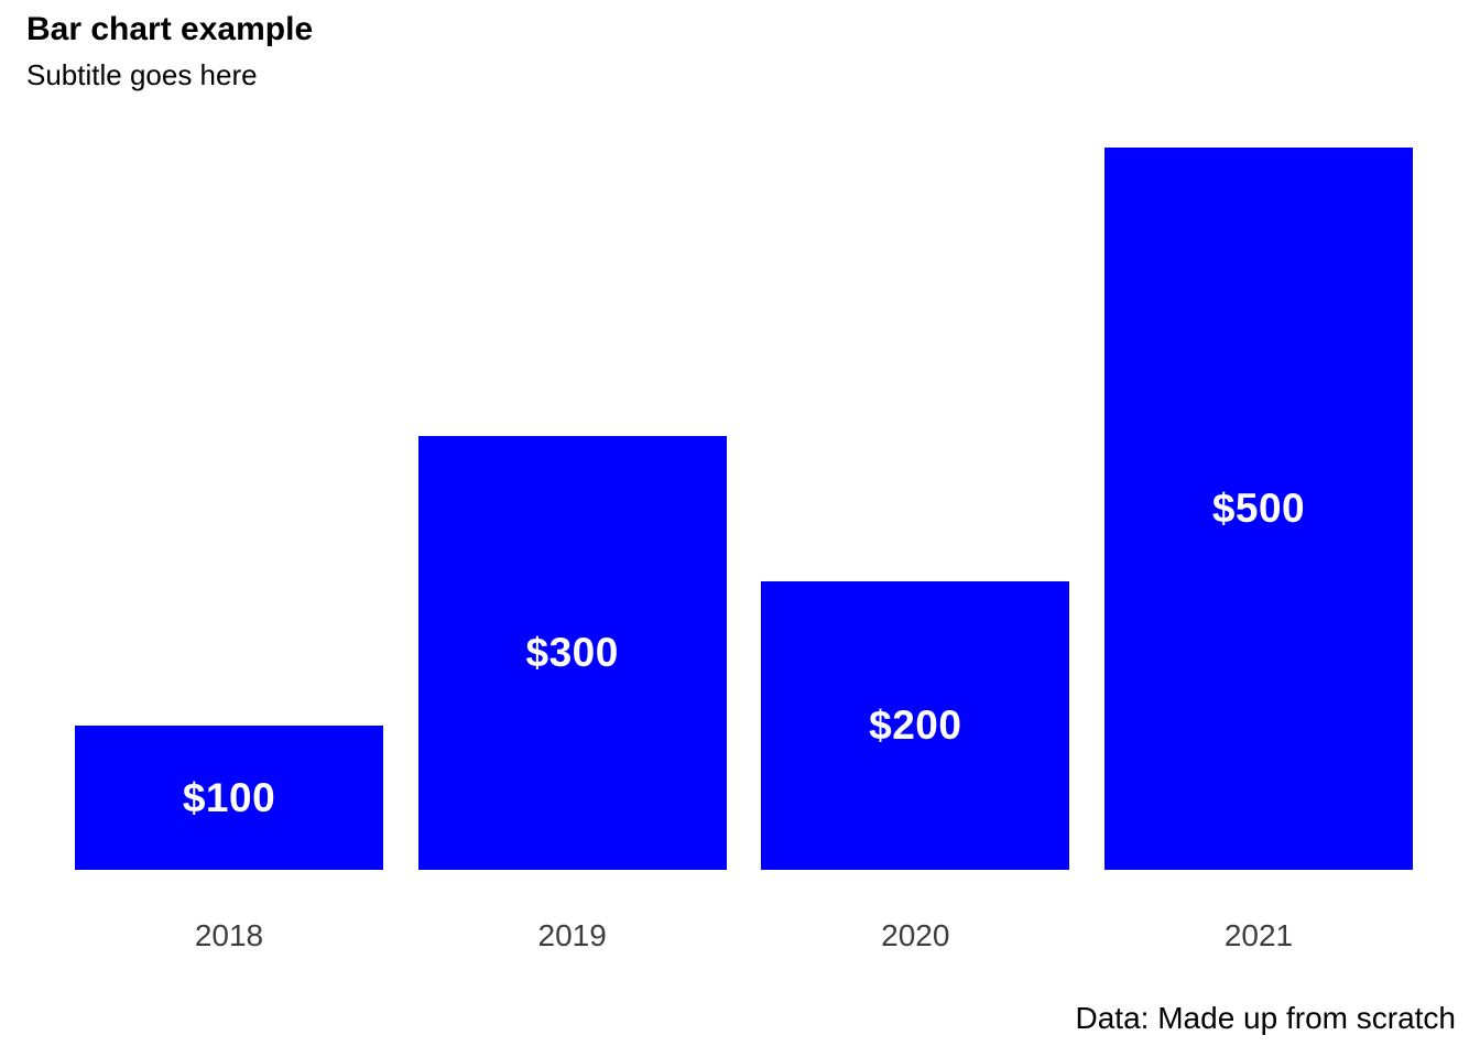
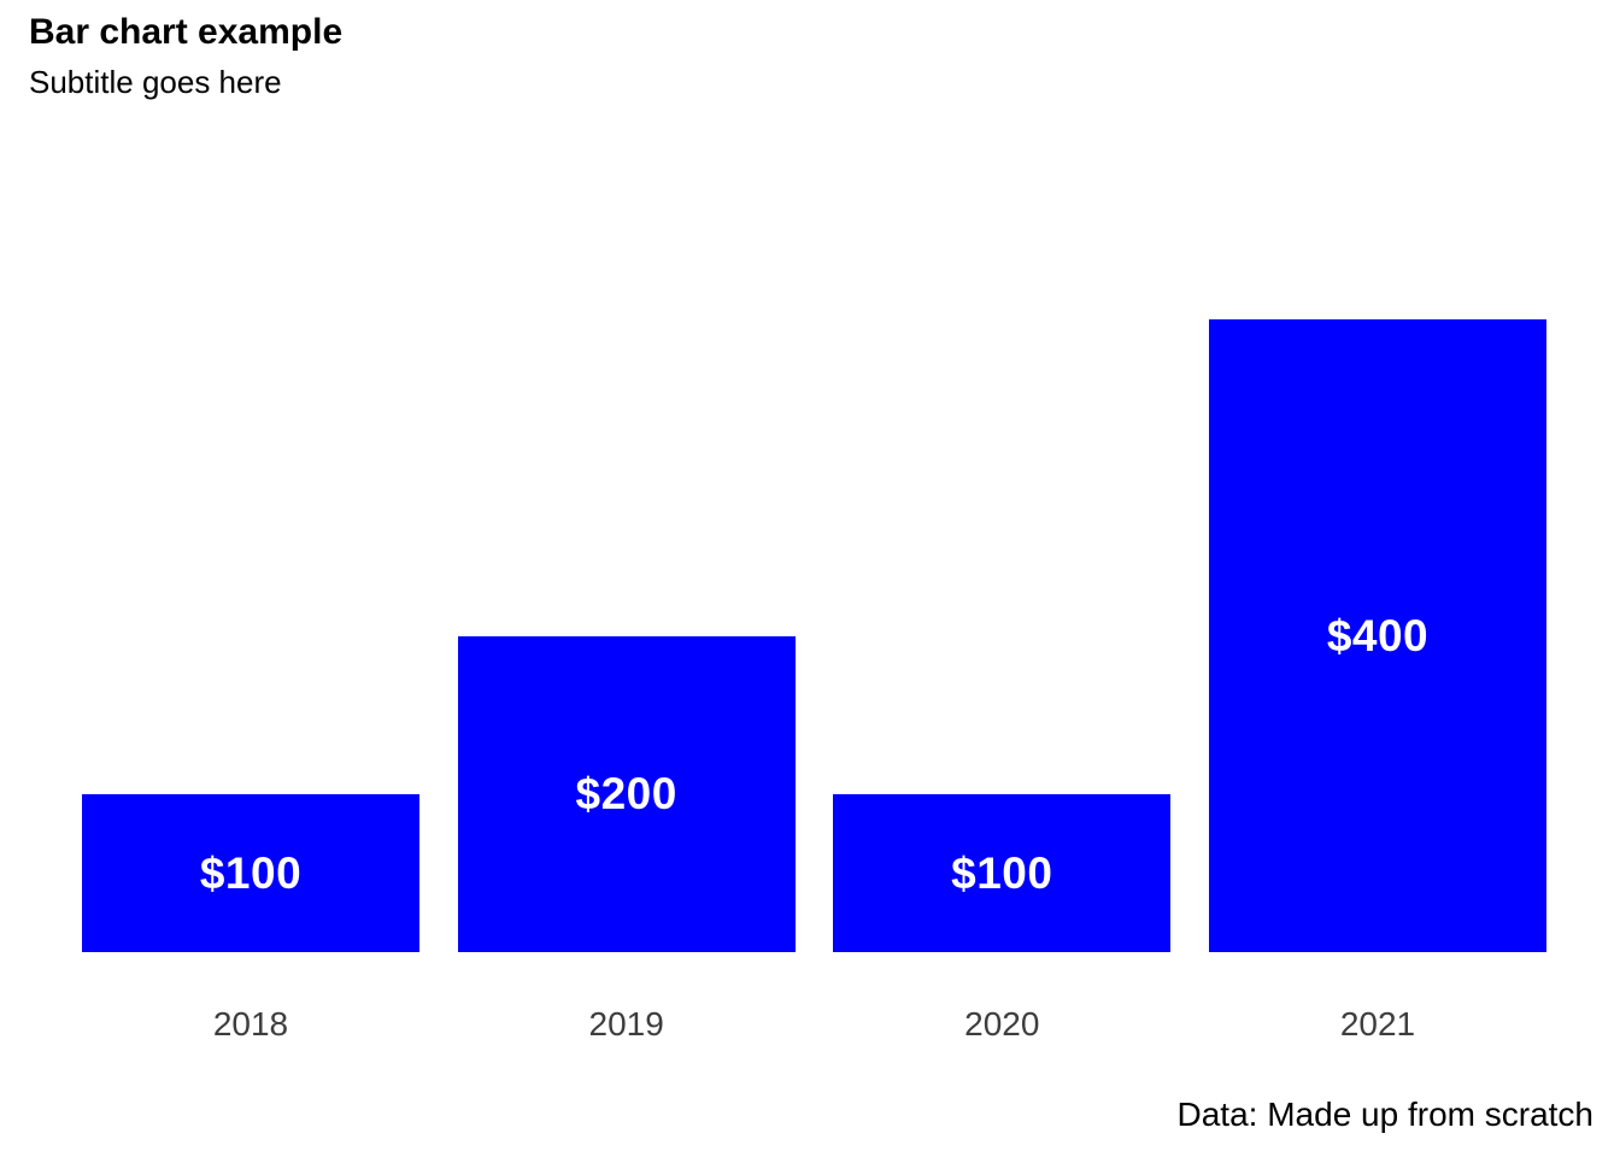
2019: $300 -> $200
2020: $200 -> $100
2021: $500 -> $400
